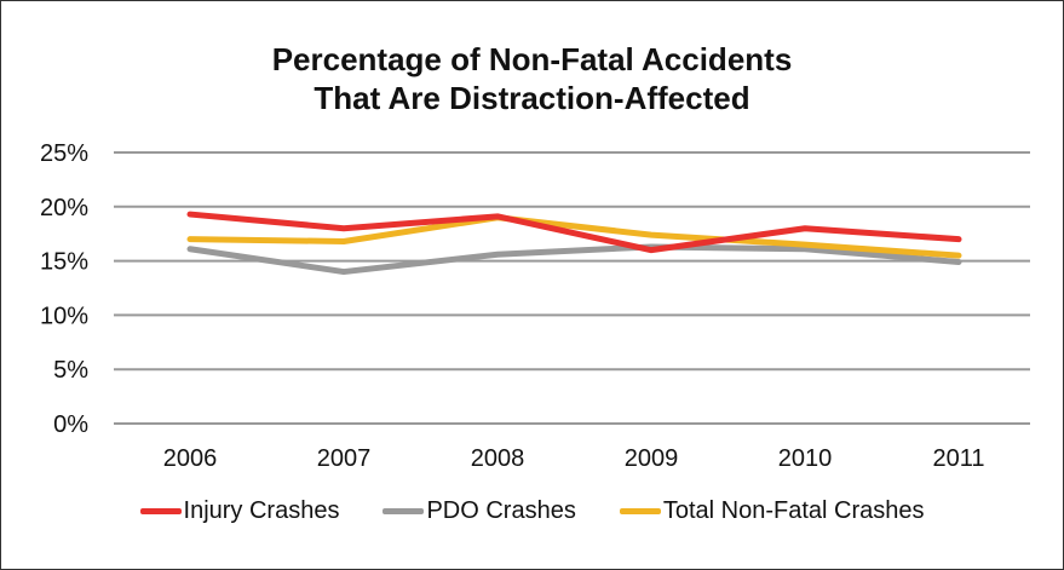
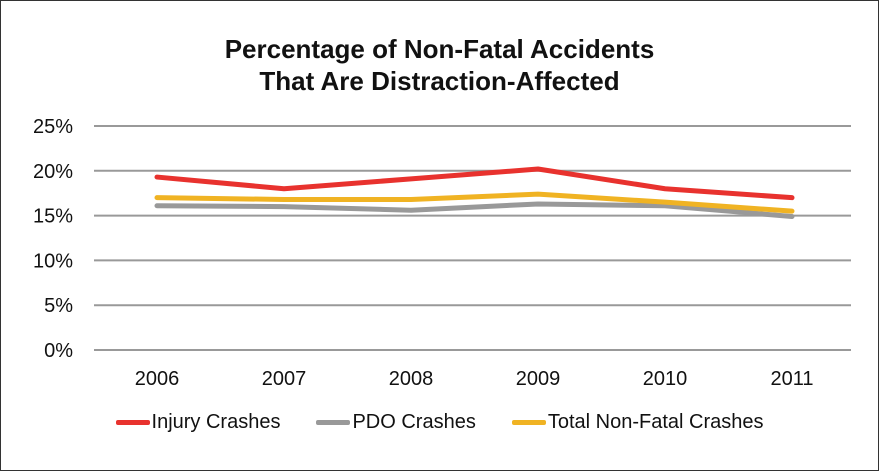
PDO Crashes/2007: 14% -> 16%
Total Non-Fatal Crashes/2008: 19% -> 17%
Injury Crashes/2009: 16% -> 20%
